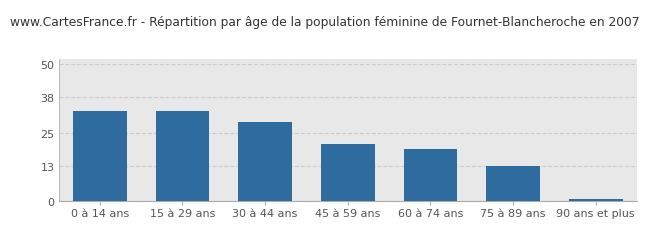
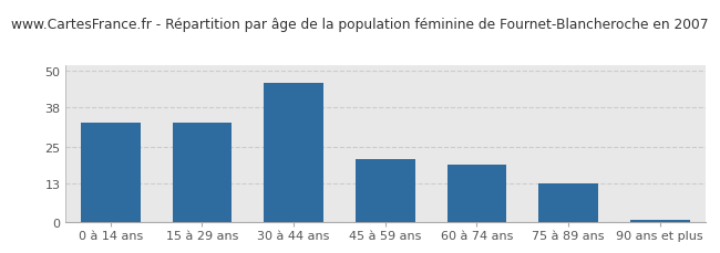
30 à 44 ans: 29 -> 46
